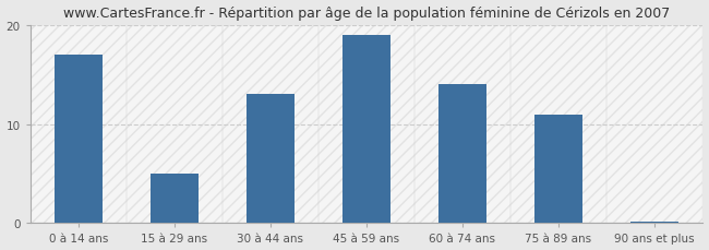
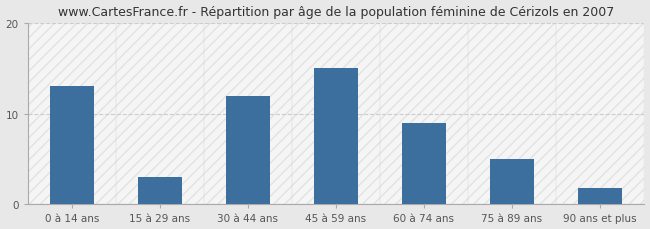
0 à 14 ans: 17.0 -> 13.0
15 à 29 ans: 5.0 -> 3.0
30 à 44 ans: 13.0 -> 12.0
45 à 59 ans: 19.0 -> 15.0
60 à 74 ans: 14.0 -> 9.0
75 à 89 ans: 11.0 -> 5.0
90 ans et plus: 0.2 -> 1.8
